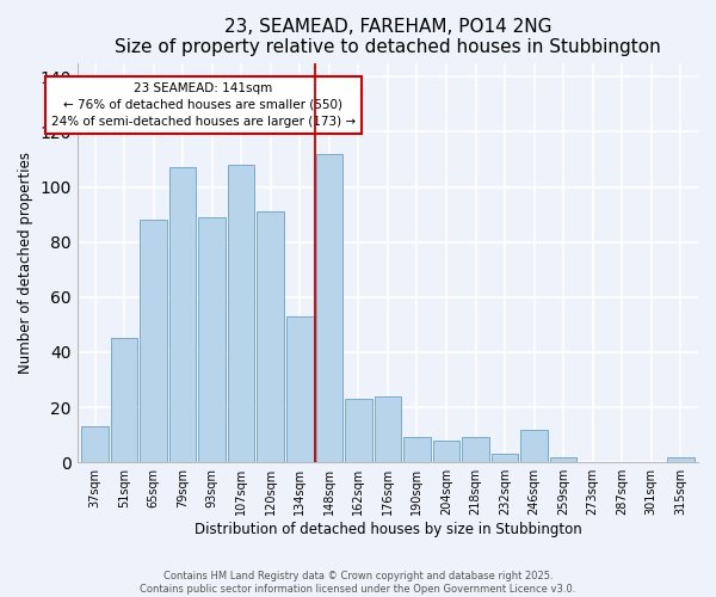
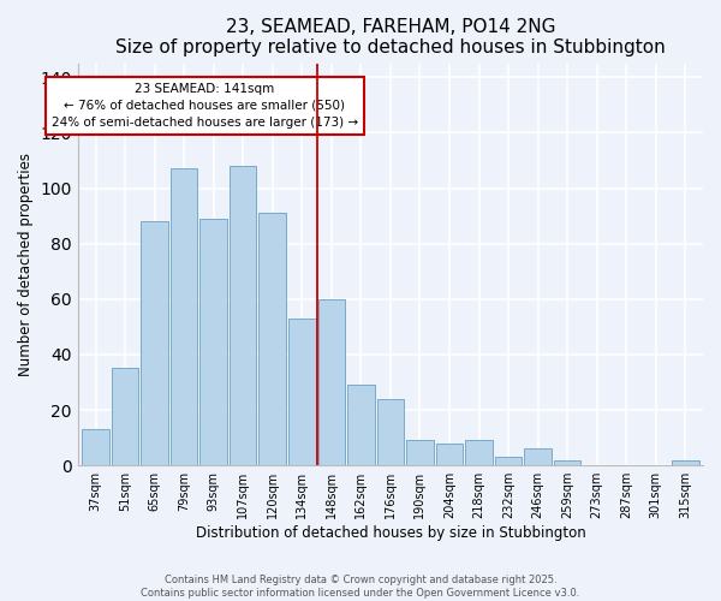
51sqm: 45 -> 35
148sqm: 112 -> 60
162sqm: 23 -> 29
246sqm: 12 -> 6
